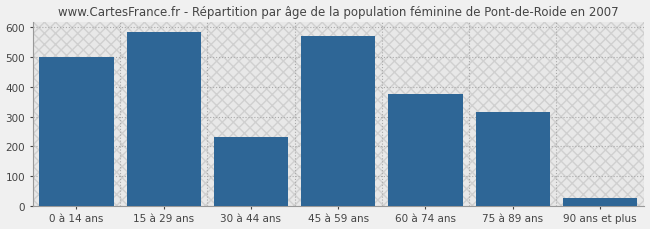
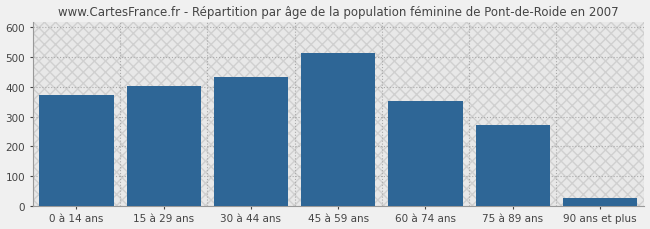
0 à 14 ans: 500 -> 373
15 à 29 ans: 585 -> 403
30 à 44 ans: 230 -> 433
45 à 59 ans: 570 -> 515
60 à 74 ans: 375 -> 352
75 à 89 ans: 315 -> 271
